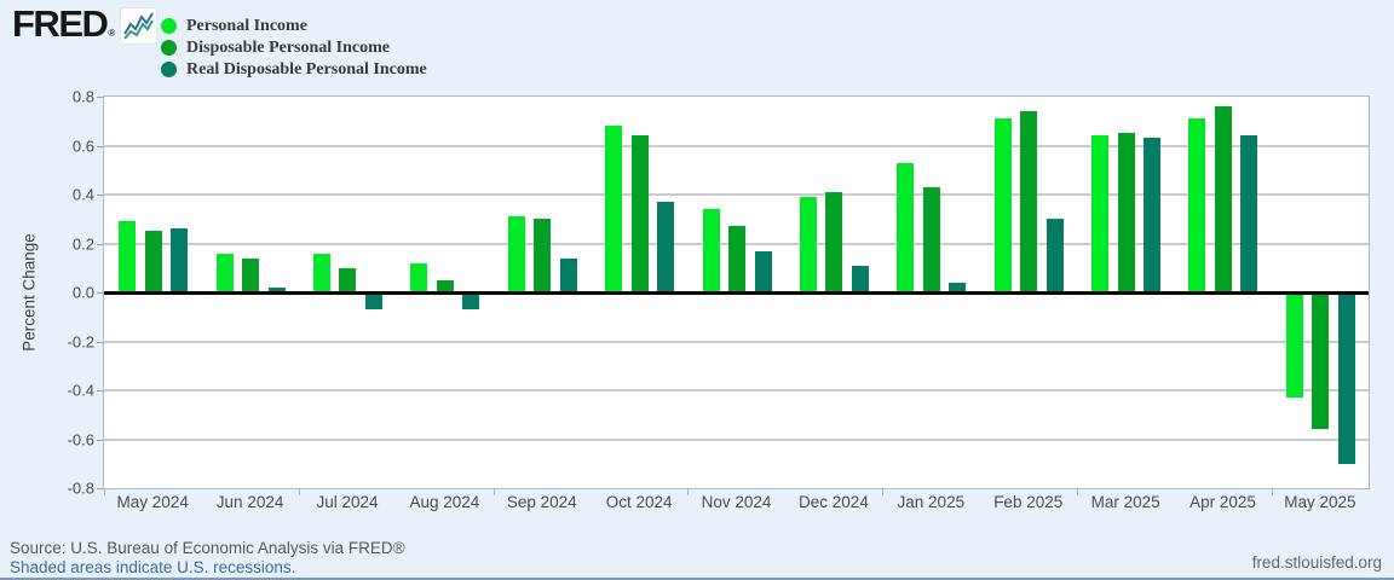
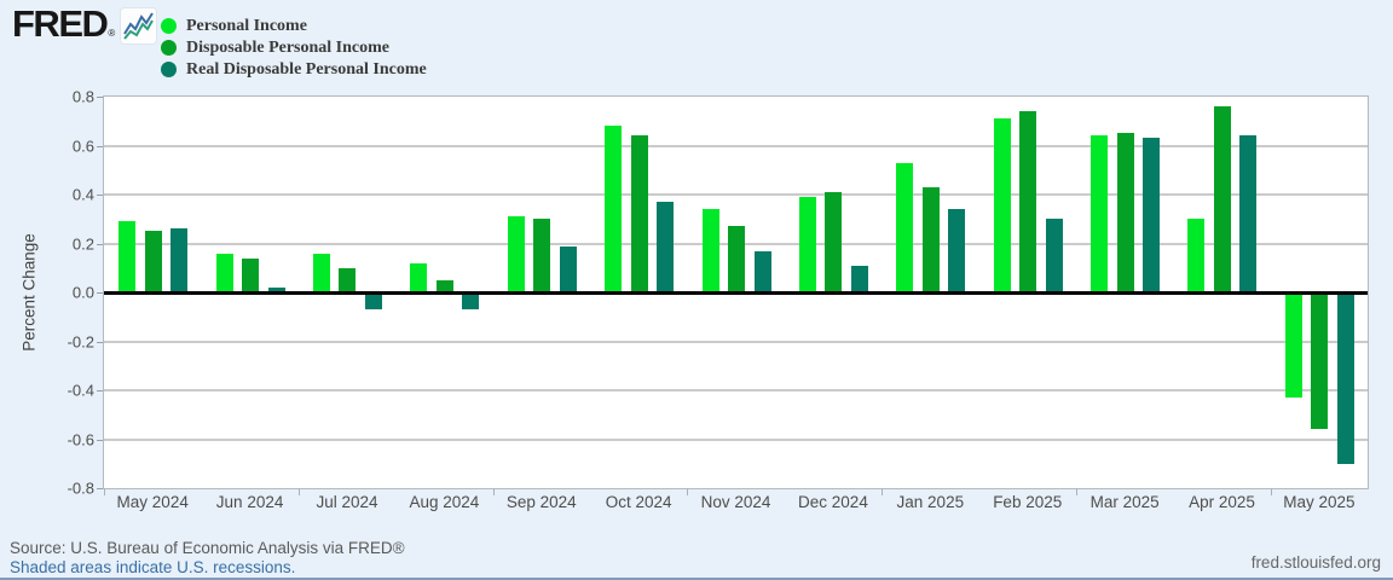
Real Disposable Personal Income/Sep 2024: 0.14 -> 0.19
Real Disposable Personal Income/Jan 2025: 0.04 -> 0.34
Personal Income/Apr 2025: 0.71 -> 0.30
